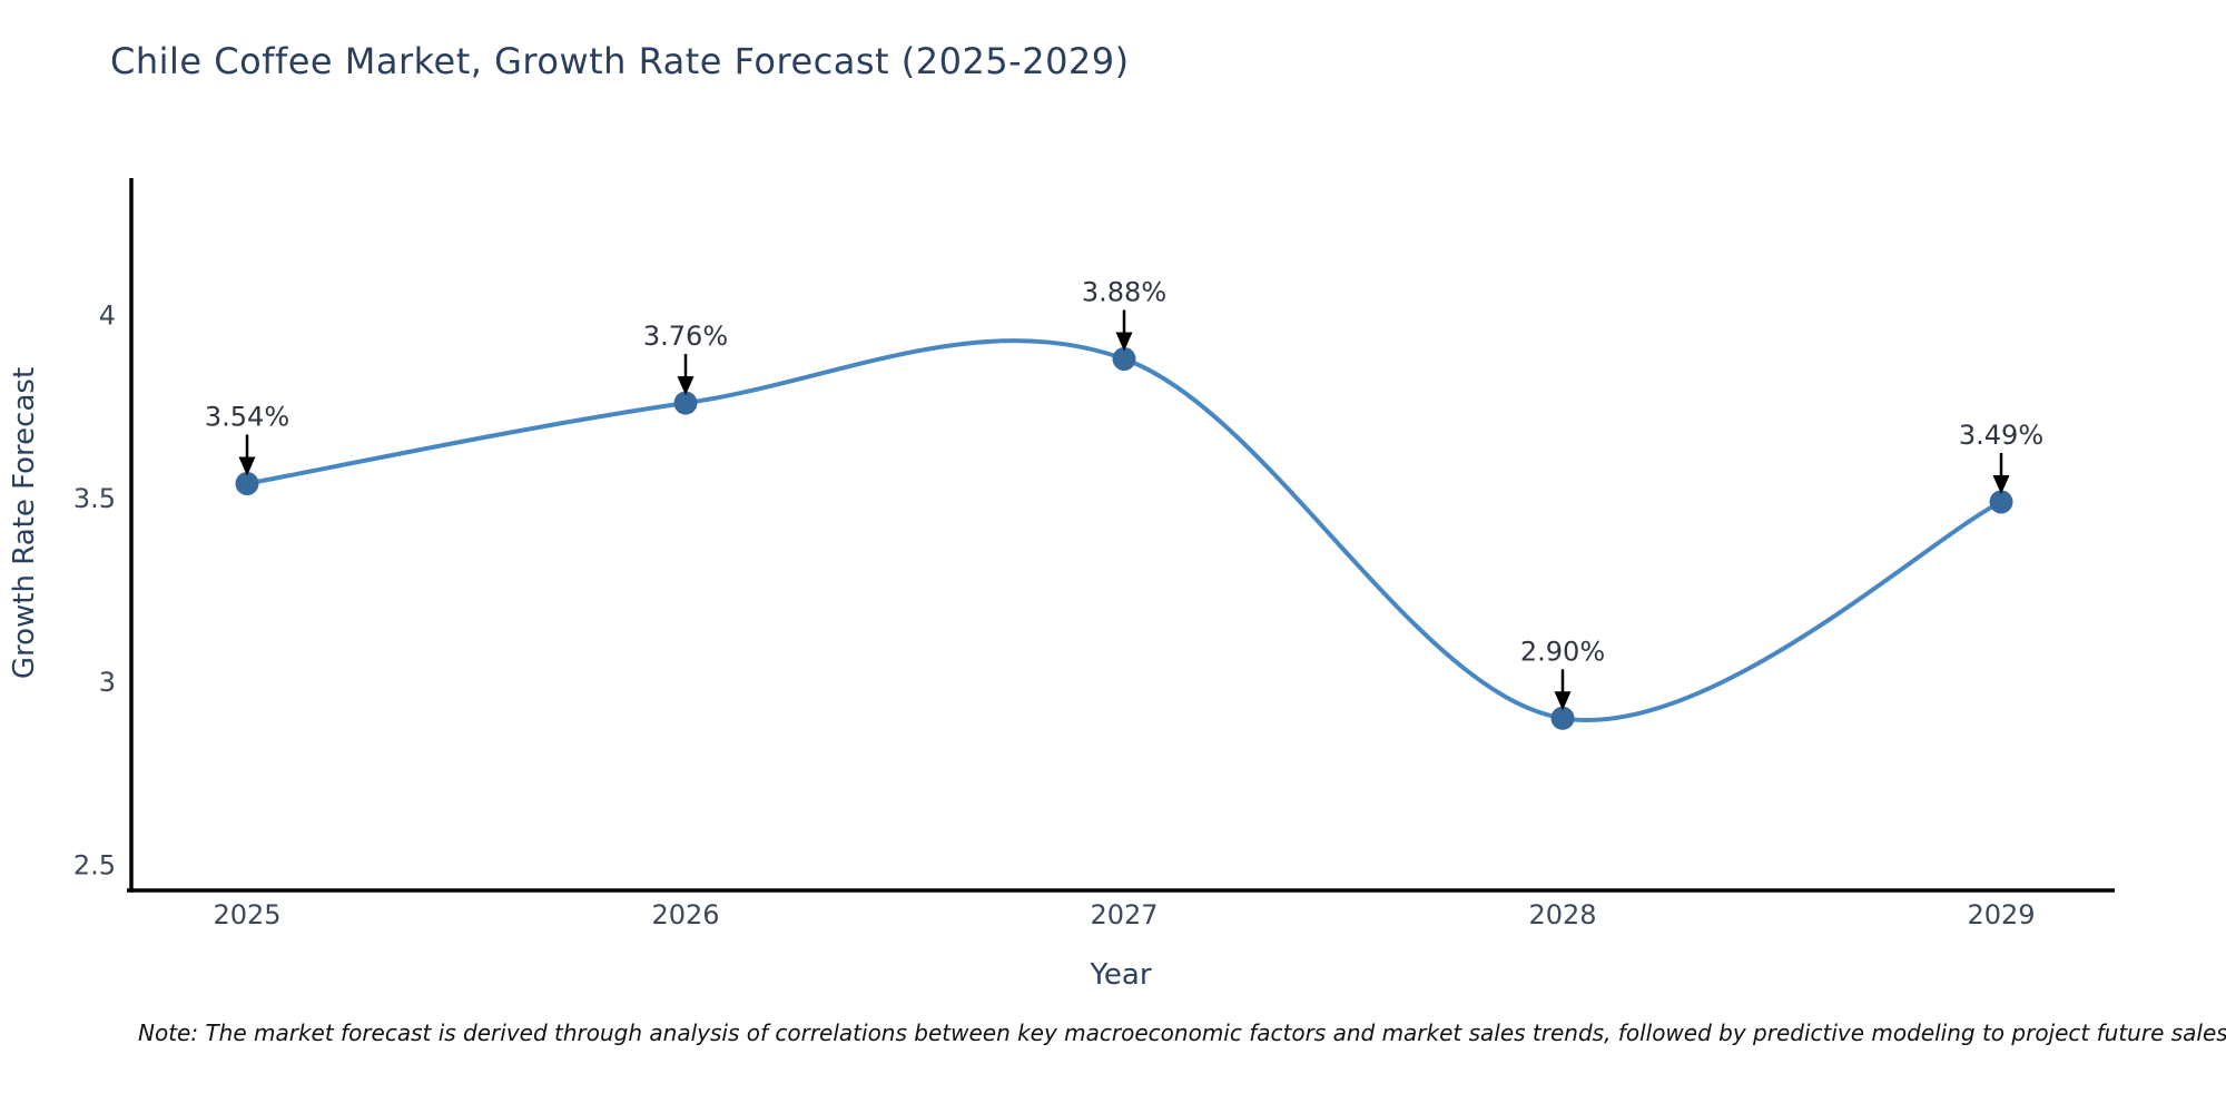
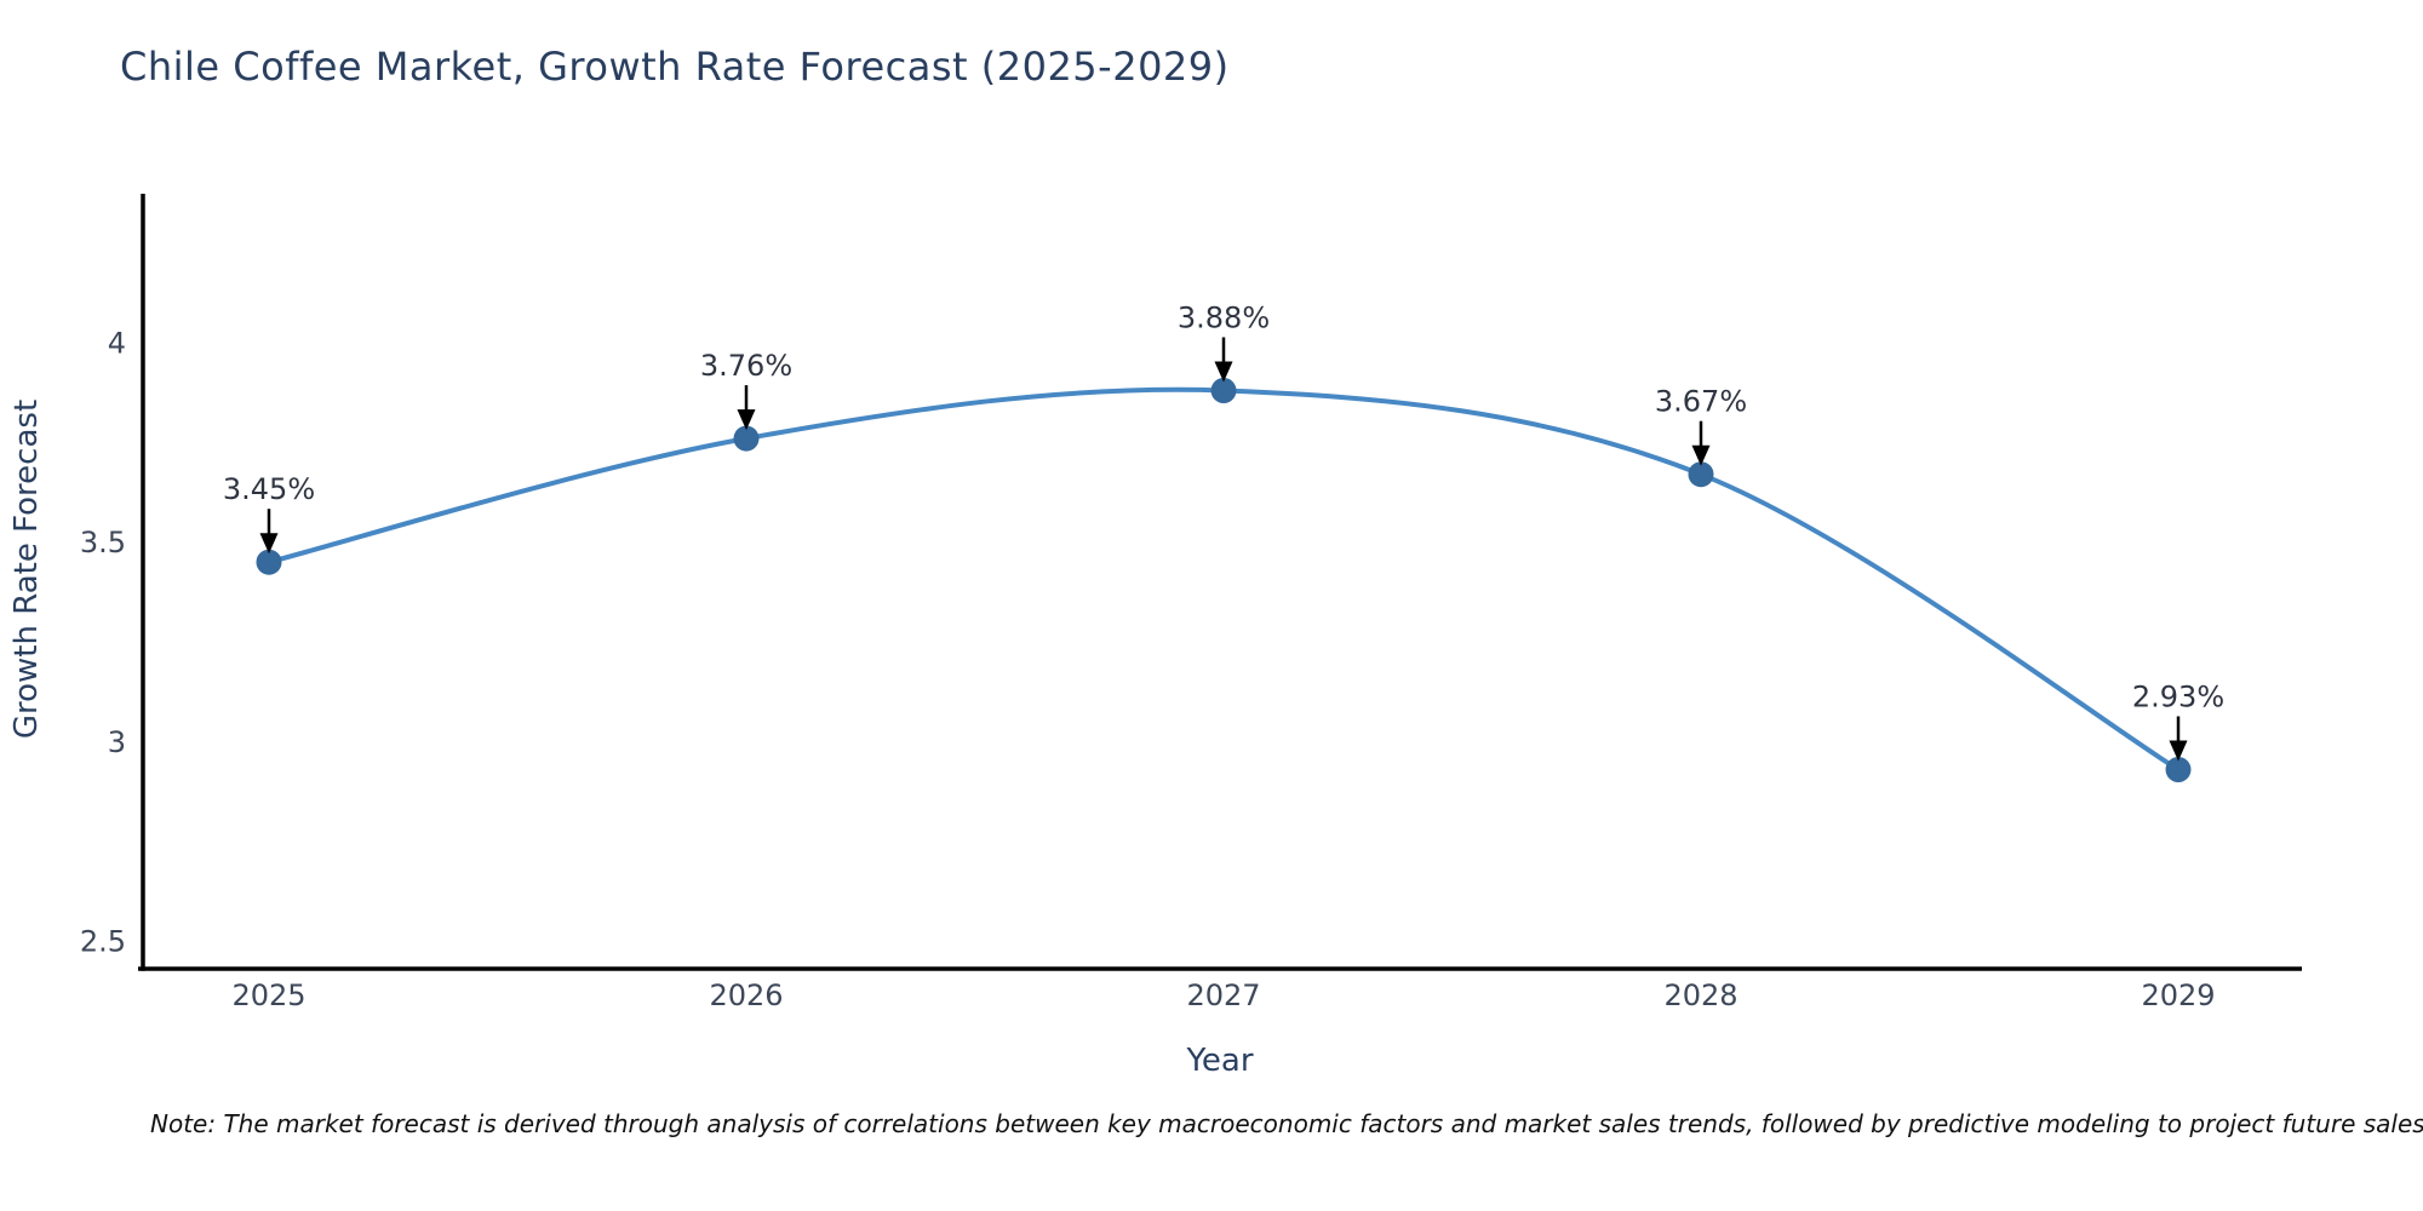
2025: 3.54% -> 3.45%
2028: 2.90% -> 3.67%
2029: 3.49% -> 2.93%
